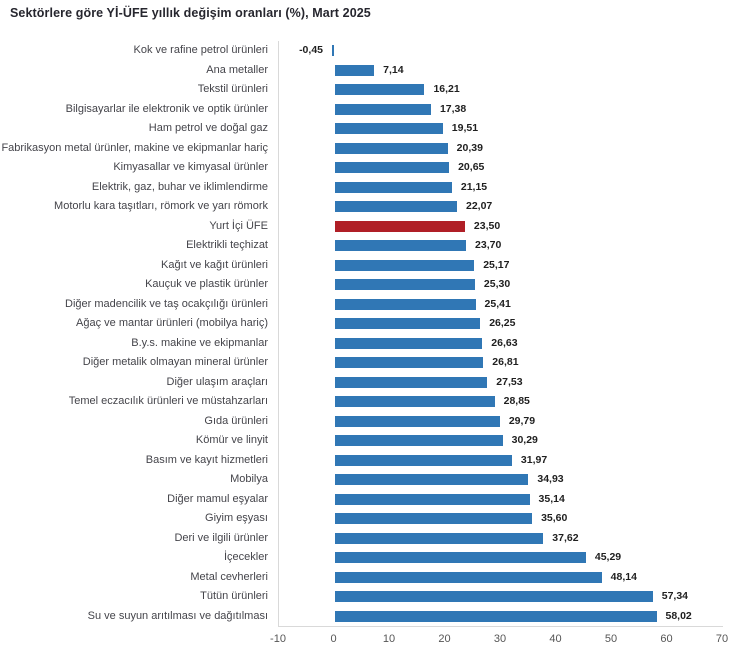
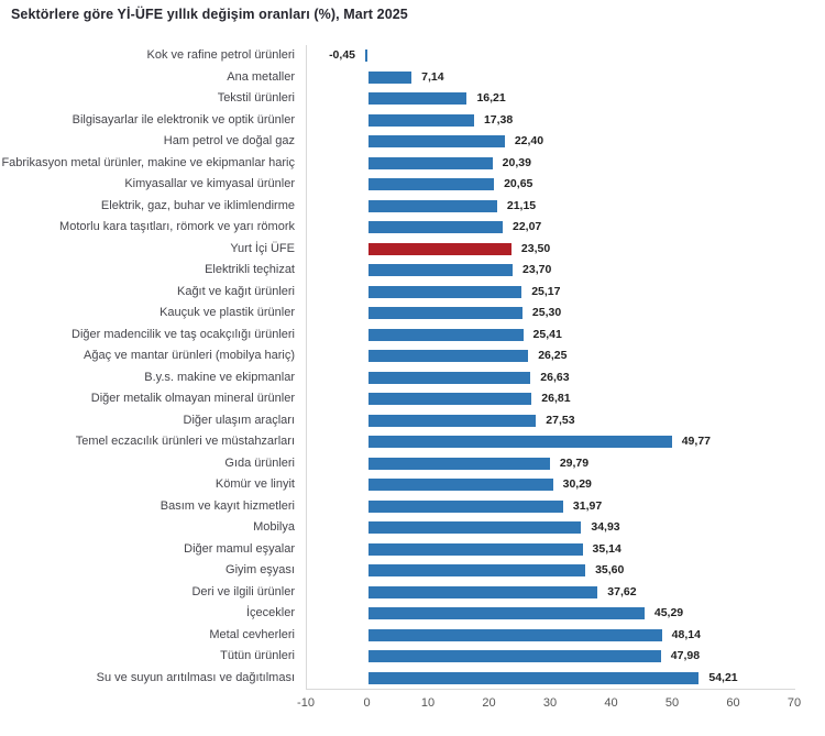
Ham petrol ve doğal gaz: 19,51 -> 22,40
Temel eczacılık ürünleri ve müstahzarları: 28,85 -> 49,77
Tütün ürünleri: 57,34 -> 47,98
Su ve suyun arıtılması ve dağıtılması: 58,02 -> 54,21
